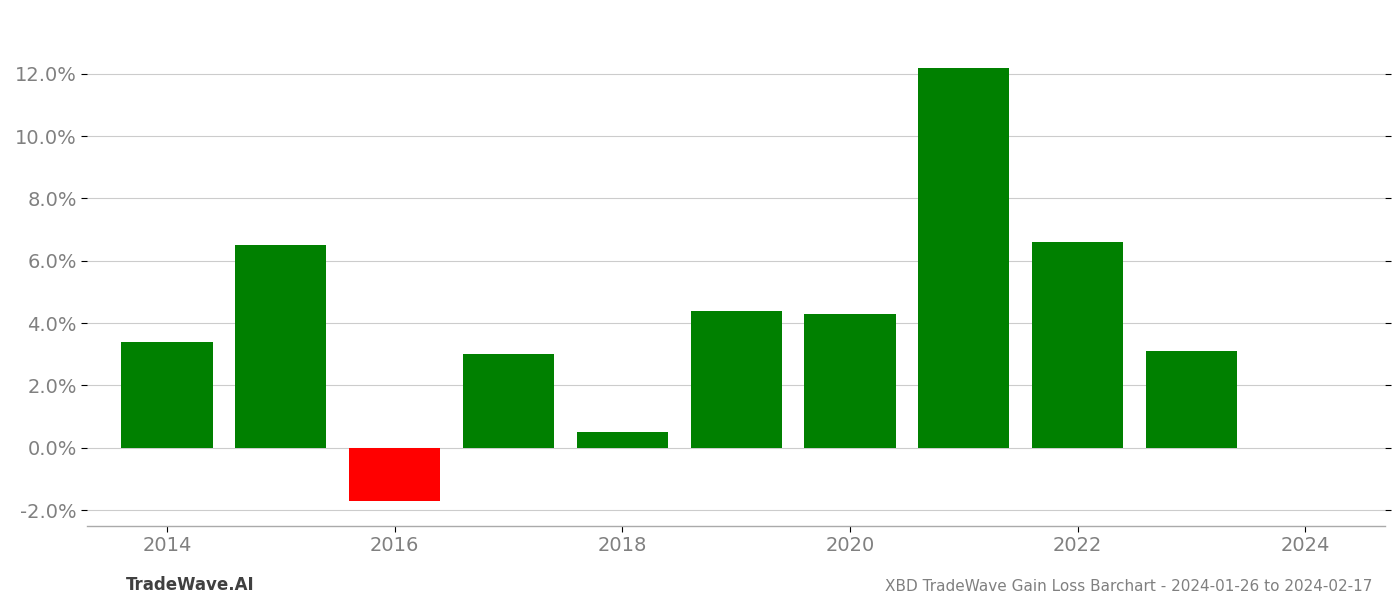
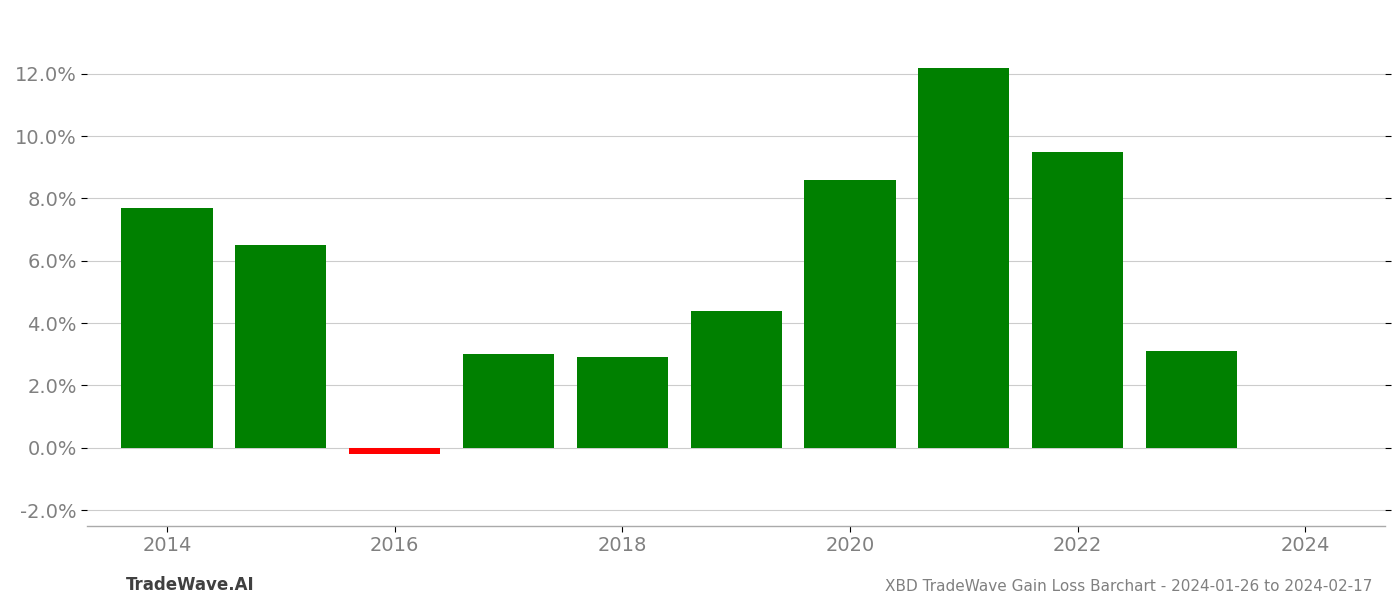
2014: 3.4% -> 7.7%
2016: -1.7% -> -0.2%
2018: 0.5% -> 2.9%
2020: 4.3% -> 8.6%
2022: 6.6% -> 9.5%
